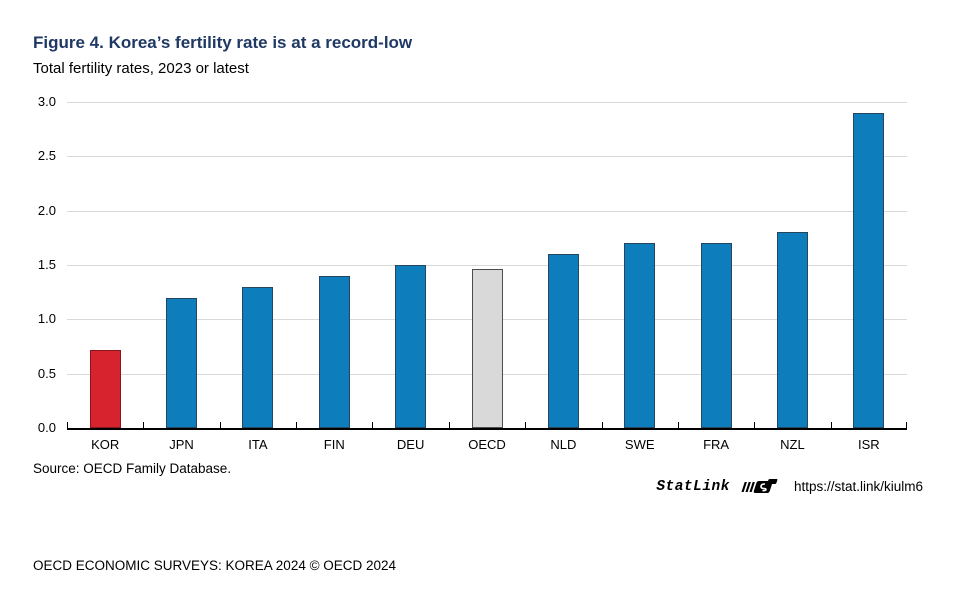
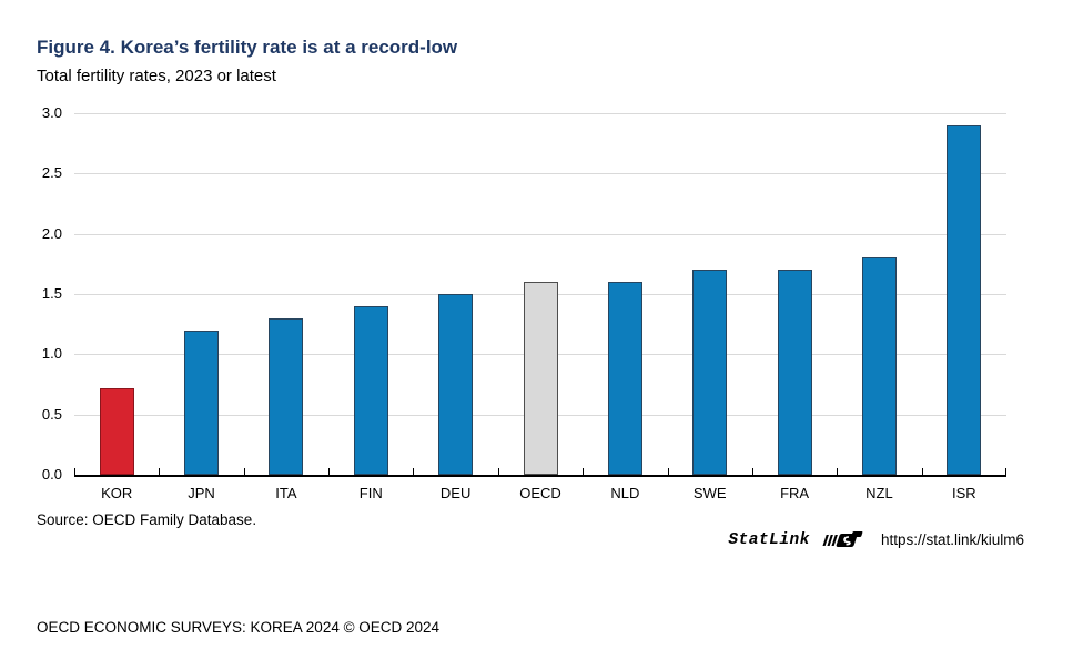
OECD: 1.46 -> 1.60
